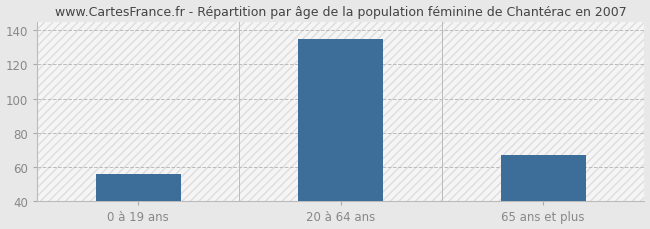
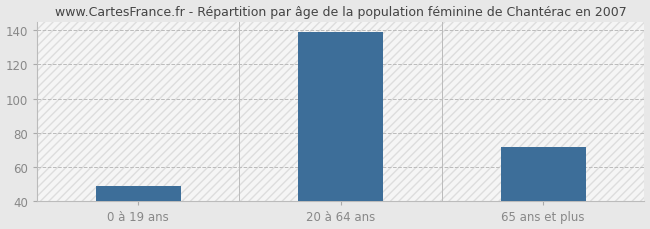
0 à 19 ans: 56 -> 49
20 à 64 ans: 135 -> 139
65 ans et plus: 67 -> 72
